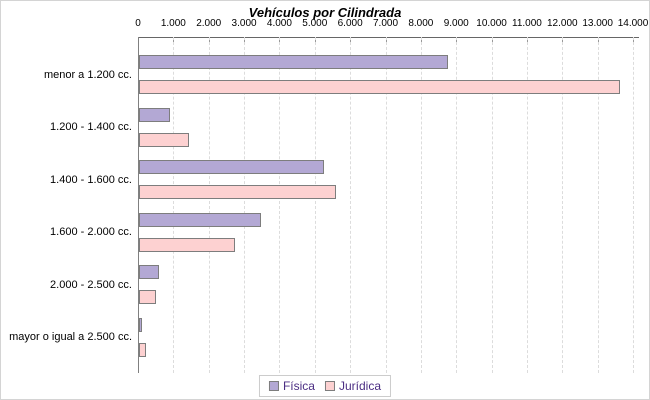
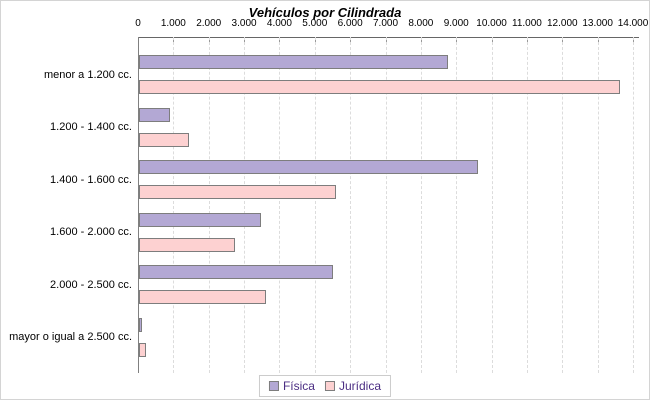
Física/1.400 - 1.600 cc.: 5200 -> 9600
Física/2.000 - 2.500 cc.: 600 -> 5500
Jurídica/2.000 - 2.500 cc.: 500 -> 3600
